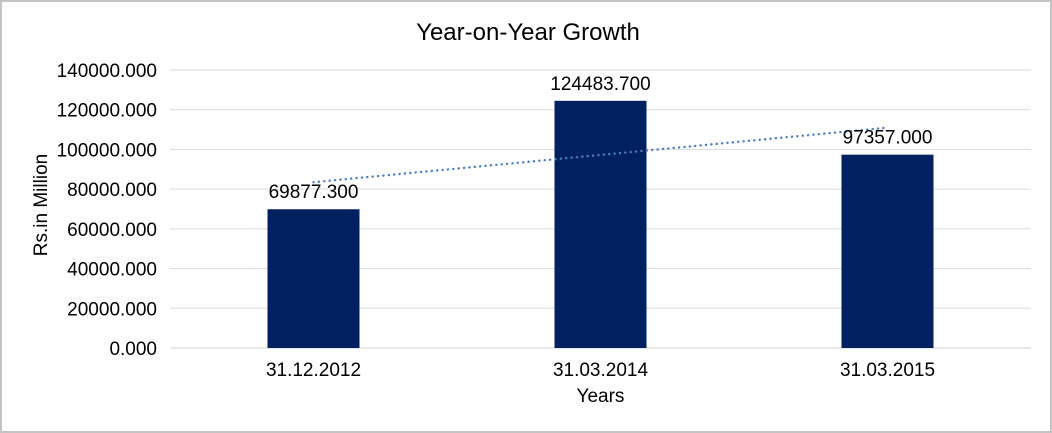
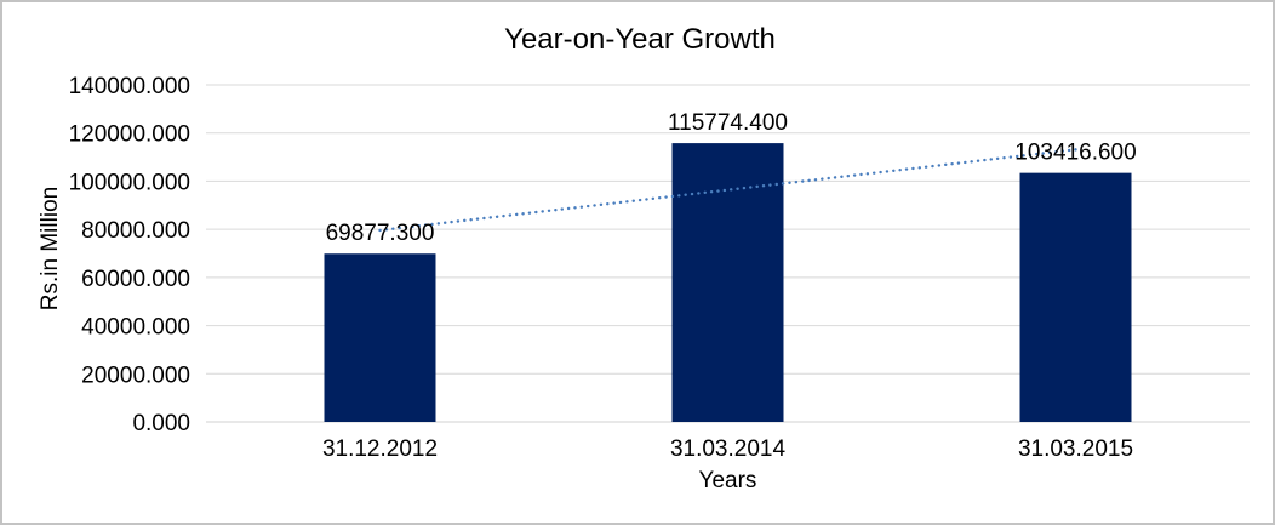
31.03.2014: 124483.700 -> 115774.400
31.03.2015: 97357.000 -> 103416.600
